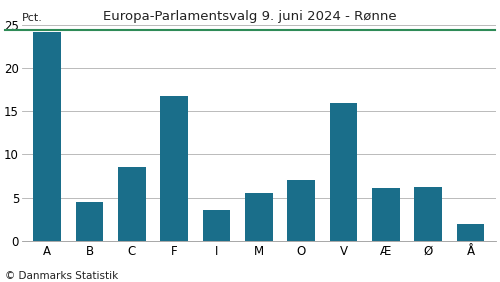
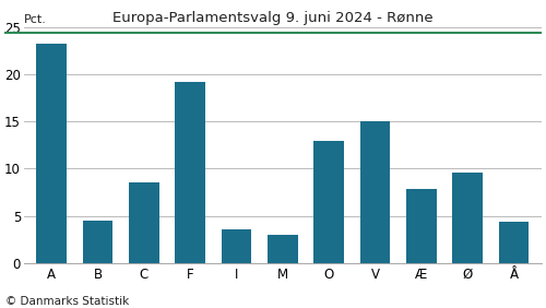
A: 24.2 -> 23.2
F: 16.8 -> 19.2
M: 5.5 -> 3.0
O: 7.1 -> 13.0
V: 16.0 -> 15.0
Æ: 6.1 -> 7.8
Ø: 6.2 -> 9.6
Å: 2.0 -> 4.4
